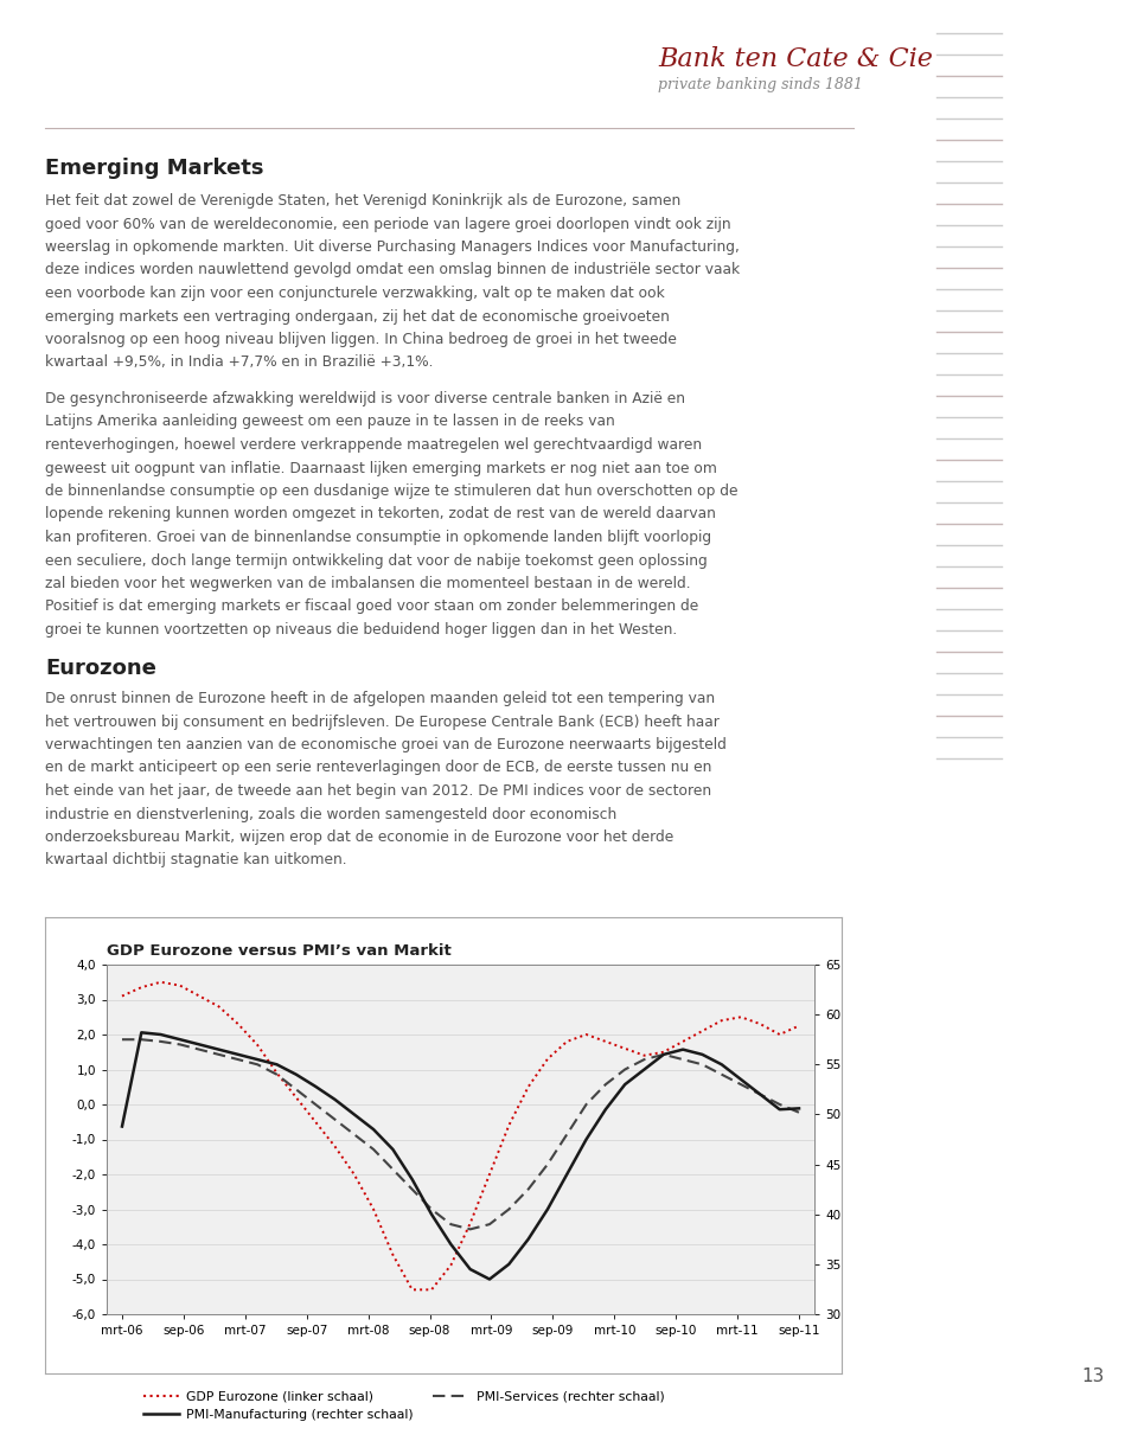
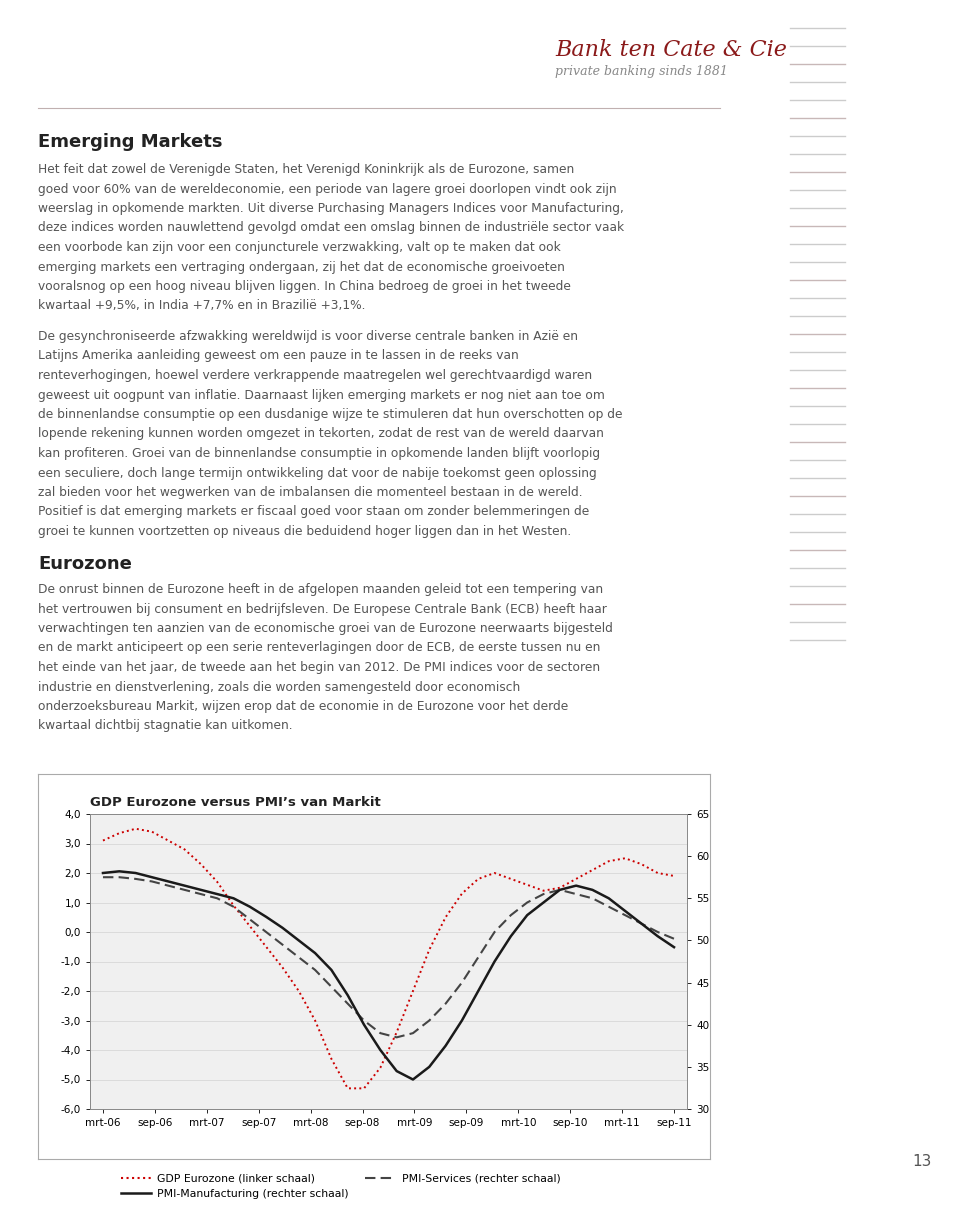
PMI-Manufacturing (rechter schaal)/mrt-06: 48.8 -> 58.0
GDP Eurozone (linker schaal)/sep-11: 2,25 -> 1,90
PMI-Manufacturing (rechter schaal)/sep-11: 50.6 -> 49.2
